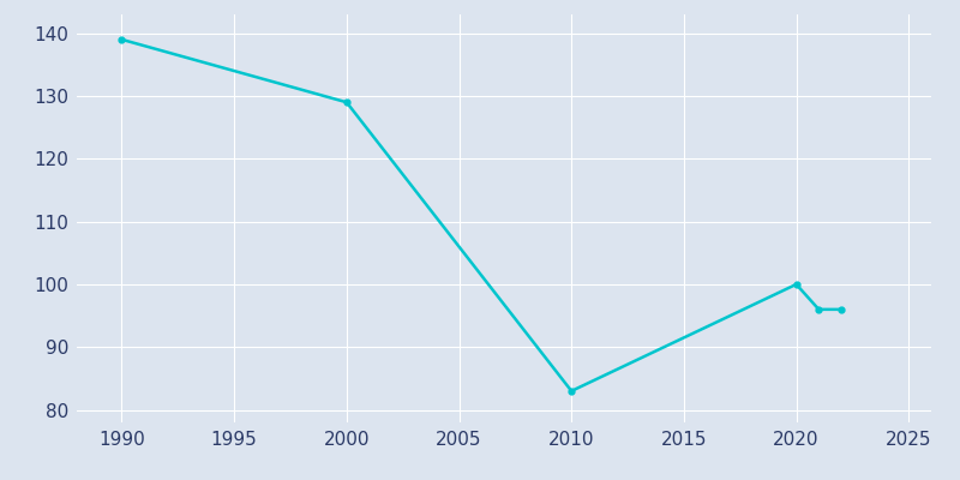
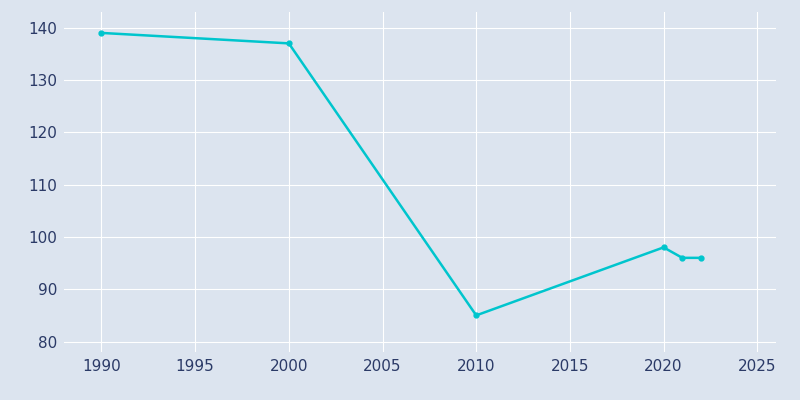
2000: 129 -> 137
2010: 83 -> 85
2020: 100 -> 98
